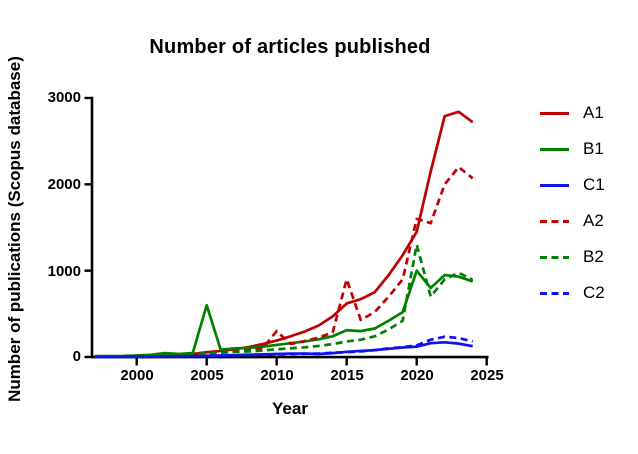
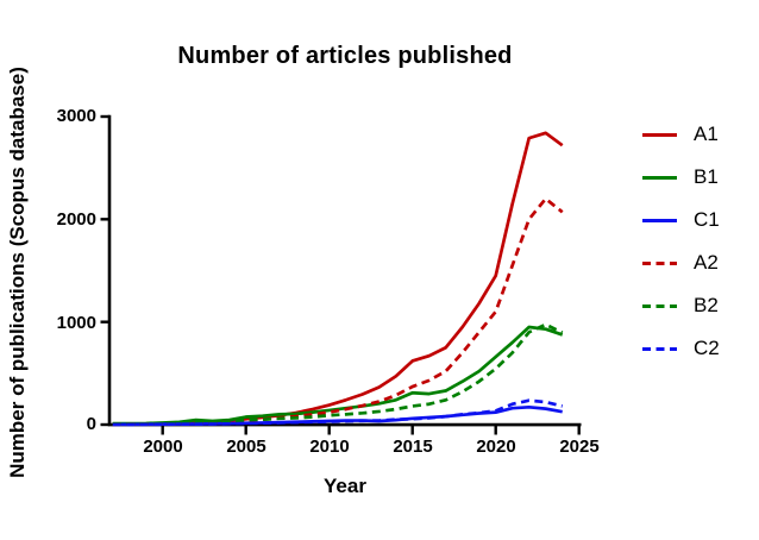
B1/2005: 600 -> 100
A2/2010: 300 -> 100
A2/2015: 900 -> 400
B1/2020: 1000 -> 700
A2/2020: 1600 -> 1100
B2/2020: 1300 -> 500
